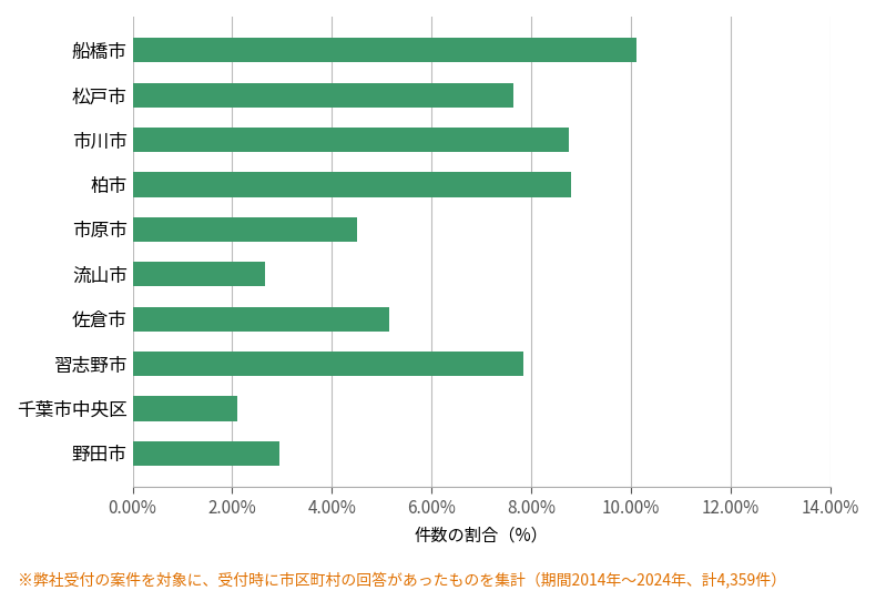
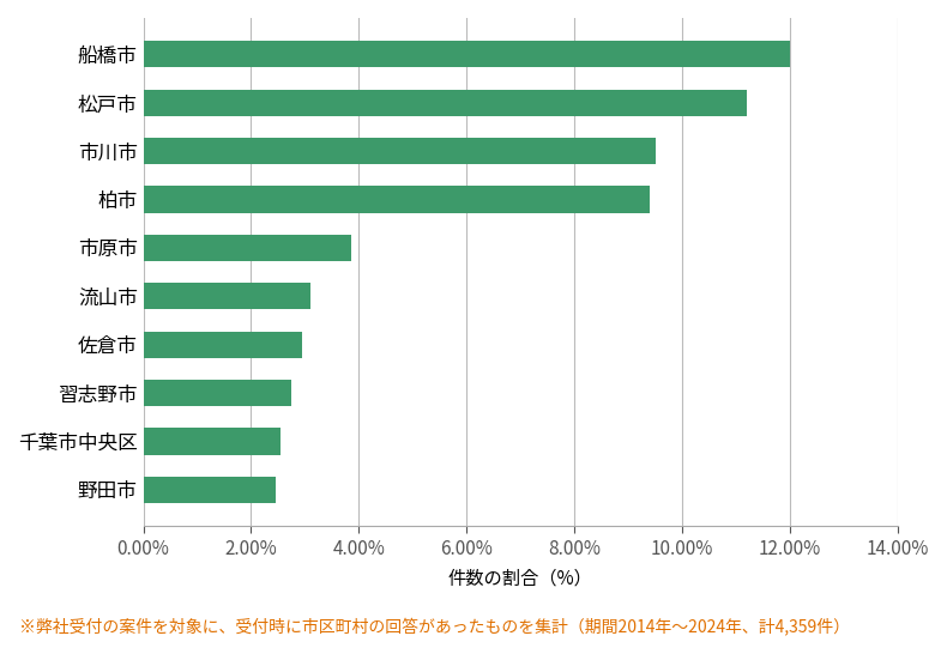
船橋市: 10.10% -> 12.00%
松戸市: 7.65% -> 11.20%
市川市: 8.75% -> 9.50%
柏市: 8.80% -> 9.40%
市原市: 4.50% -> 3.85%
流山市: 2.65% -> 3.10%
佐倉市: 5.15% -> 2.95%
習志野市: 7.85% -> 2.75%
千葉市中央区: 2.10% -> 2.55%
野田市: 2.95% -> 2.45%
